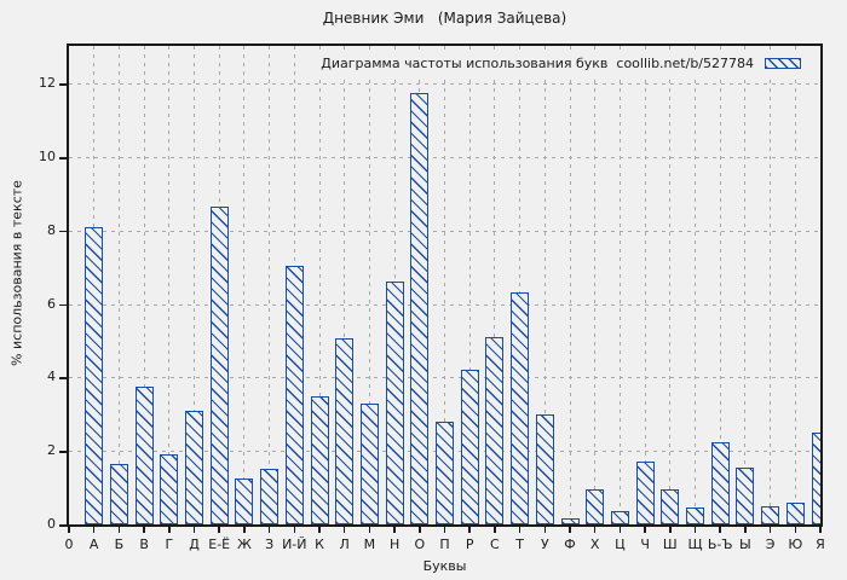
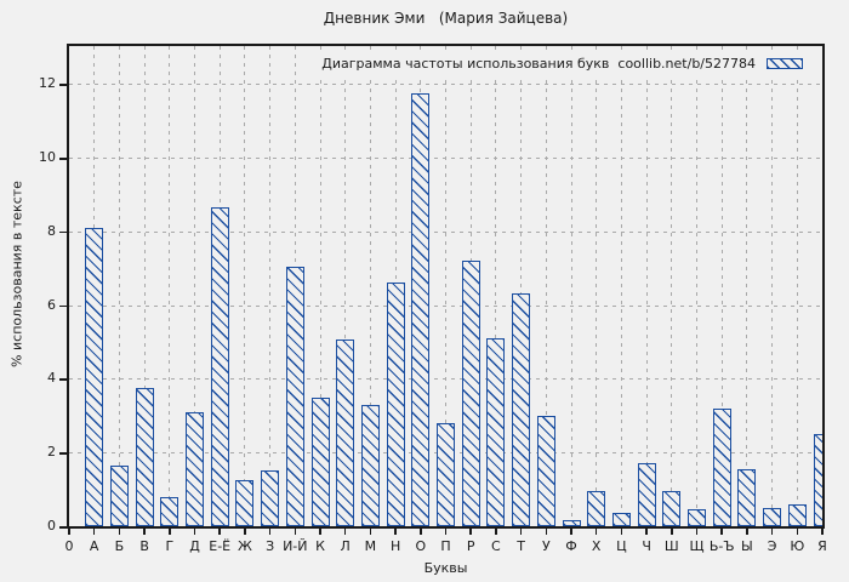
Г: 1.9 -> 0.8
Р: 4.2 -> 7.2
Ь-Ъ: 2.2 -> 3.2
